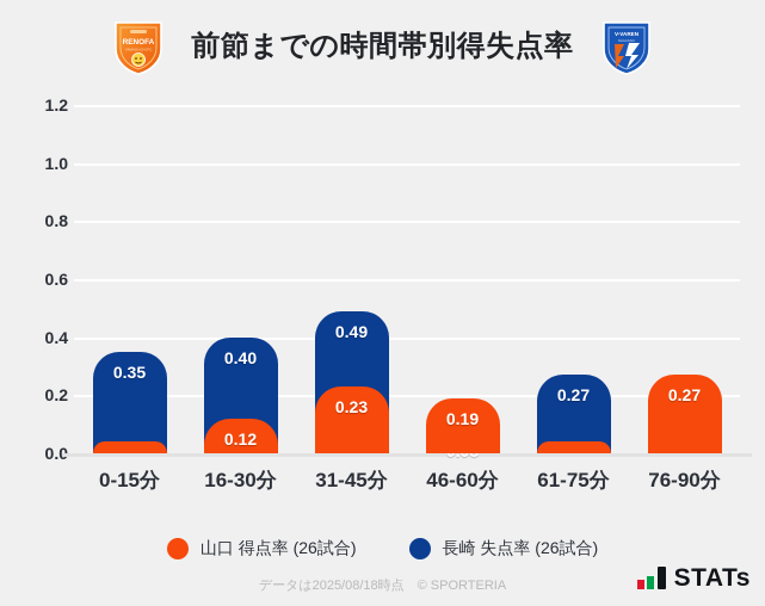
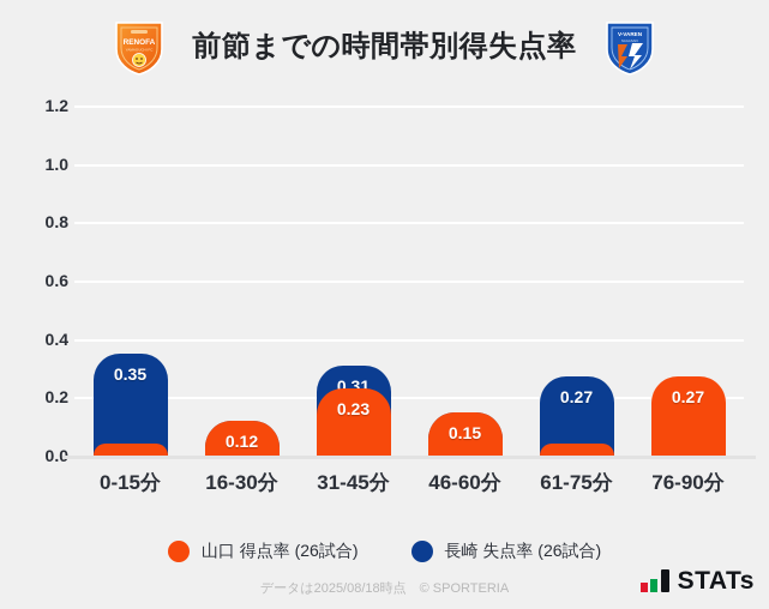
長崎 失点率 (26試合)/16-30分: 0.40 -> 0.12
長崎 失点率 (26試合)/31-45分: 0.49 -> 0.31
山口 得点率 (26試合)/46-60分: 0.19 -> 0.15
長崎 失点率 (26試合)/46-60分: 0.08 -> 0.15
